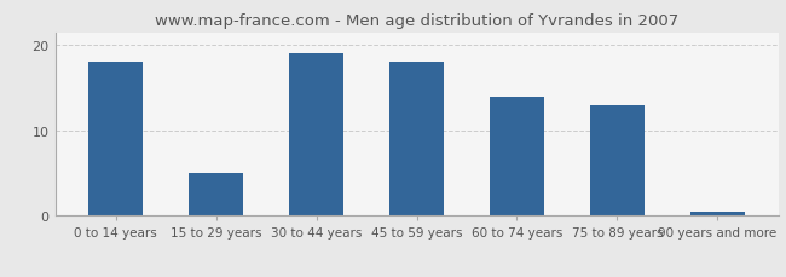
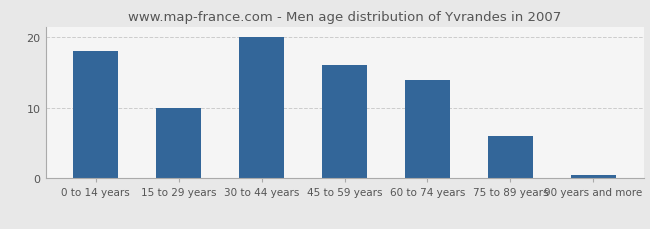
15 to 29 years: 5.0 -> 10.0
30 to 44 years: 19.0 -> 20.0
45 to 59 years: 18.0 -> 16.0
75 to 89 years: 13.0 -> 6.0
